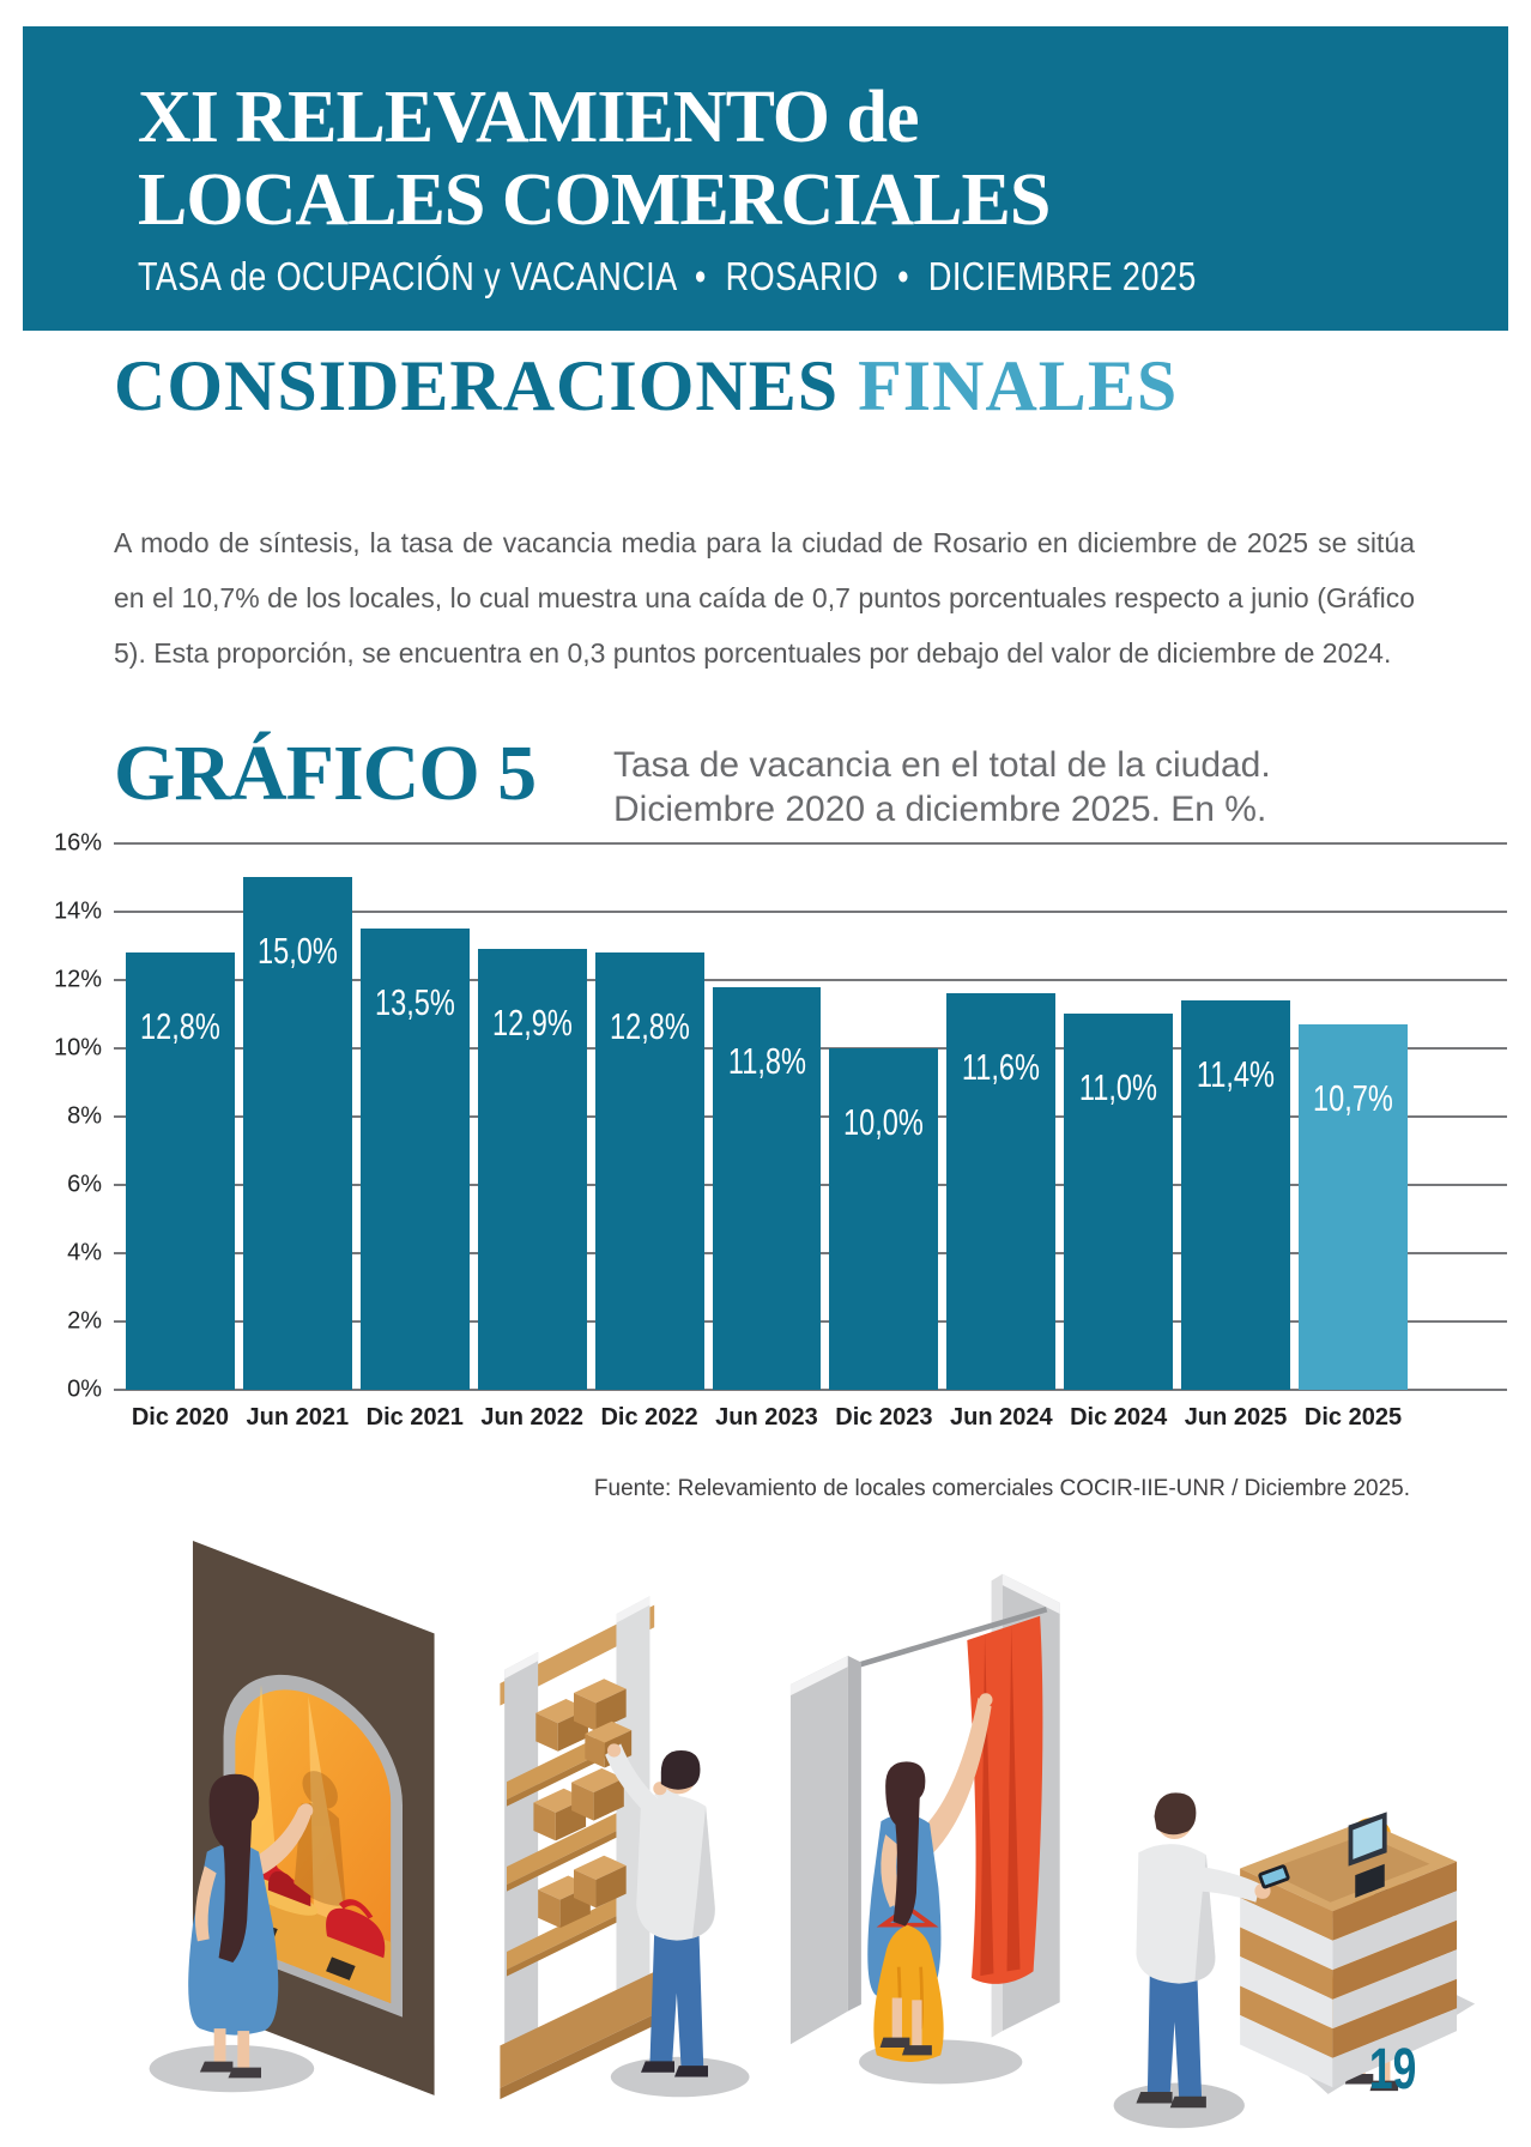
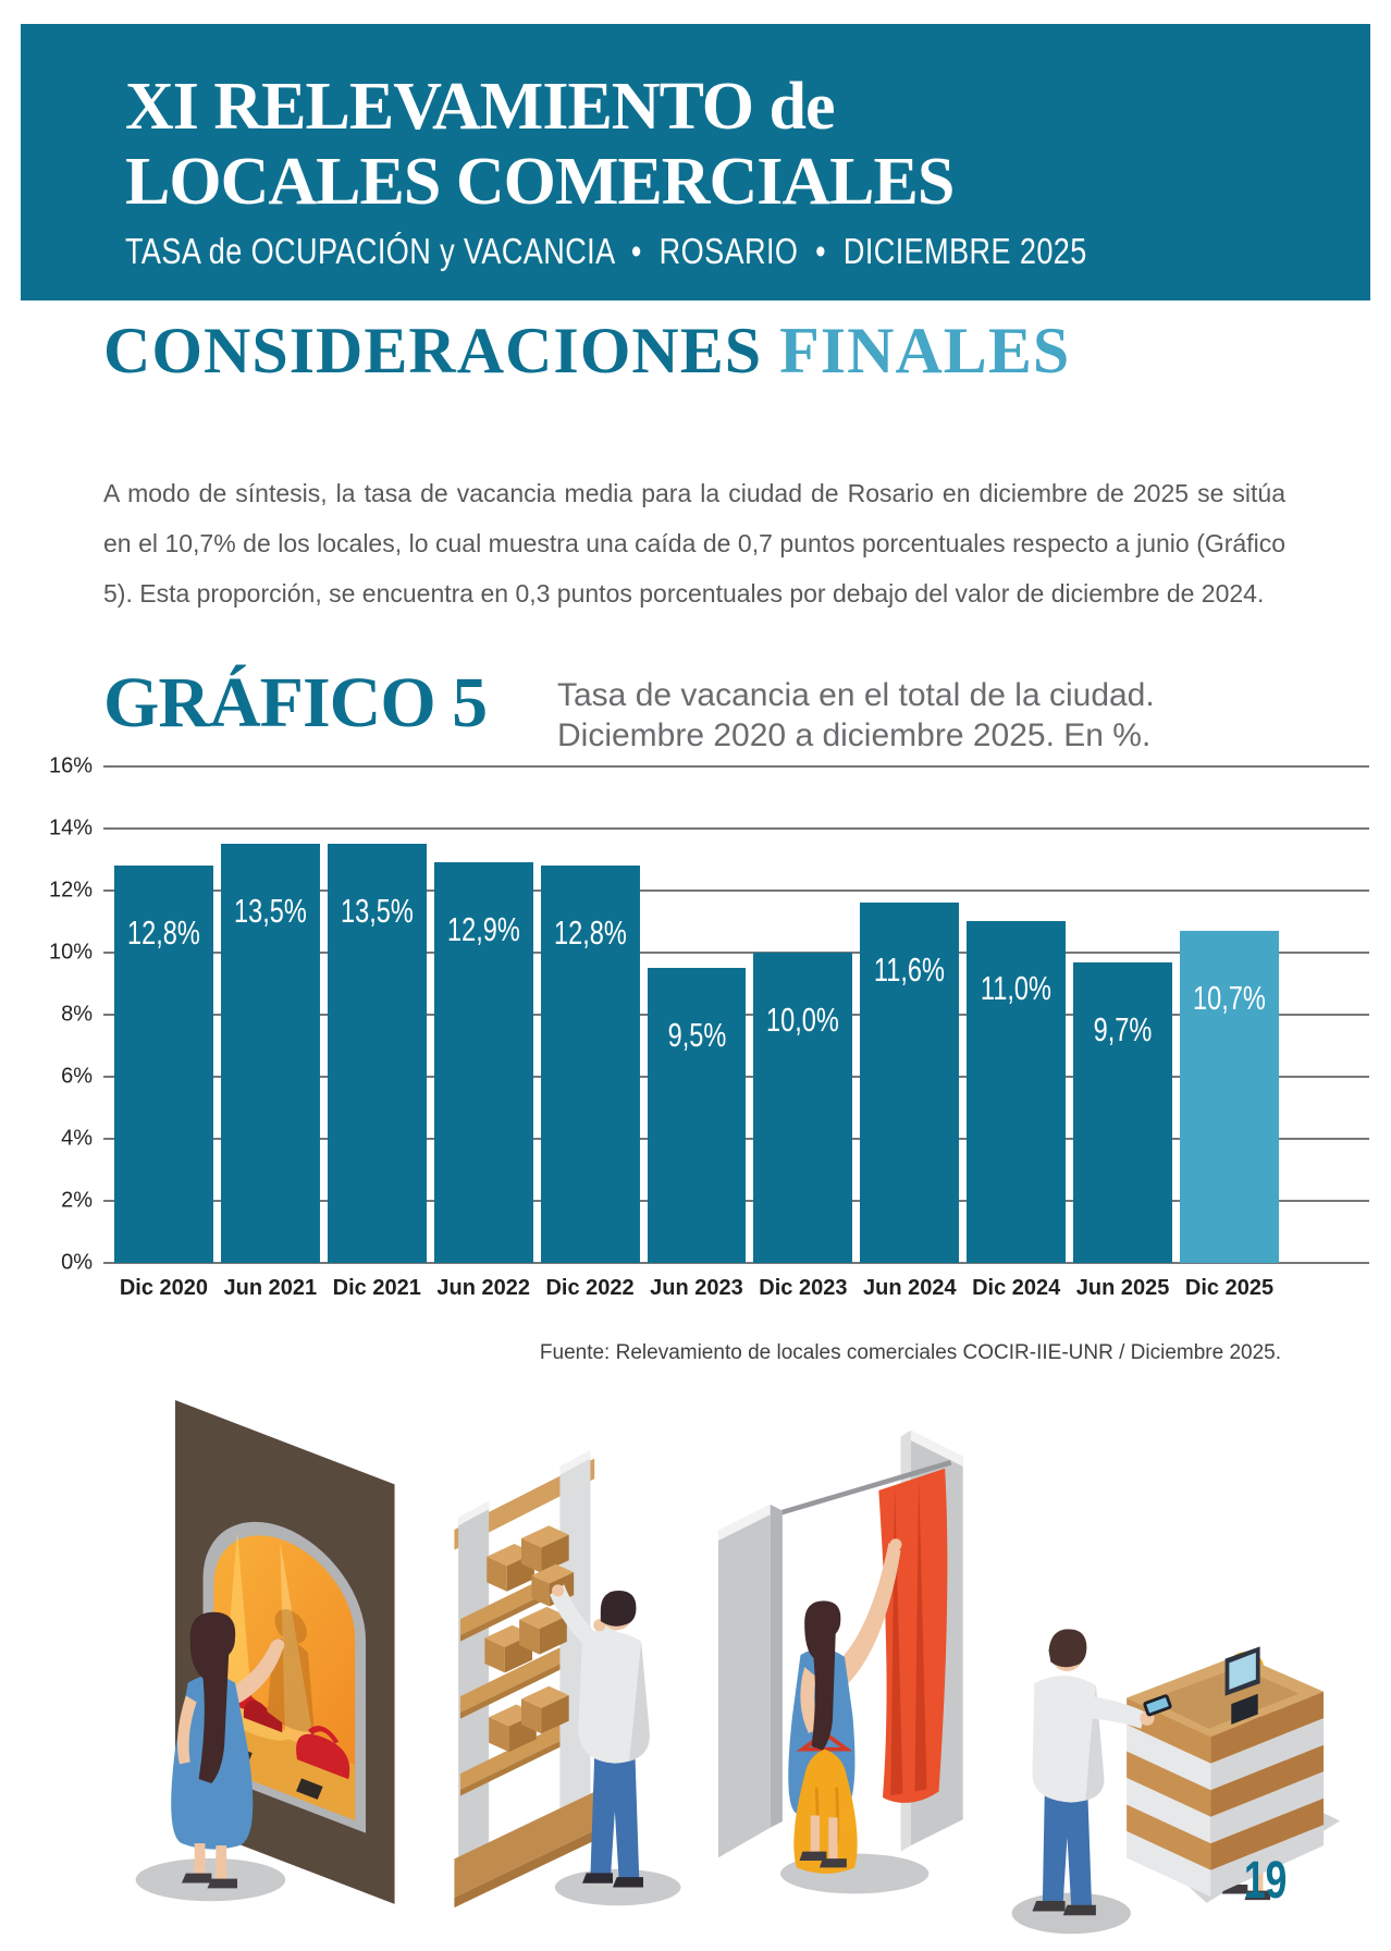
Jun 2021: 15,0% -> 13,5%
Jun 2023: 11,8% -> 9,5%
Jun 2025: 11,4% -> 9,7%
